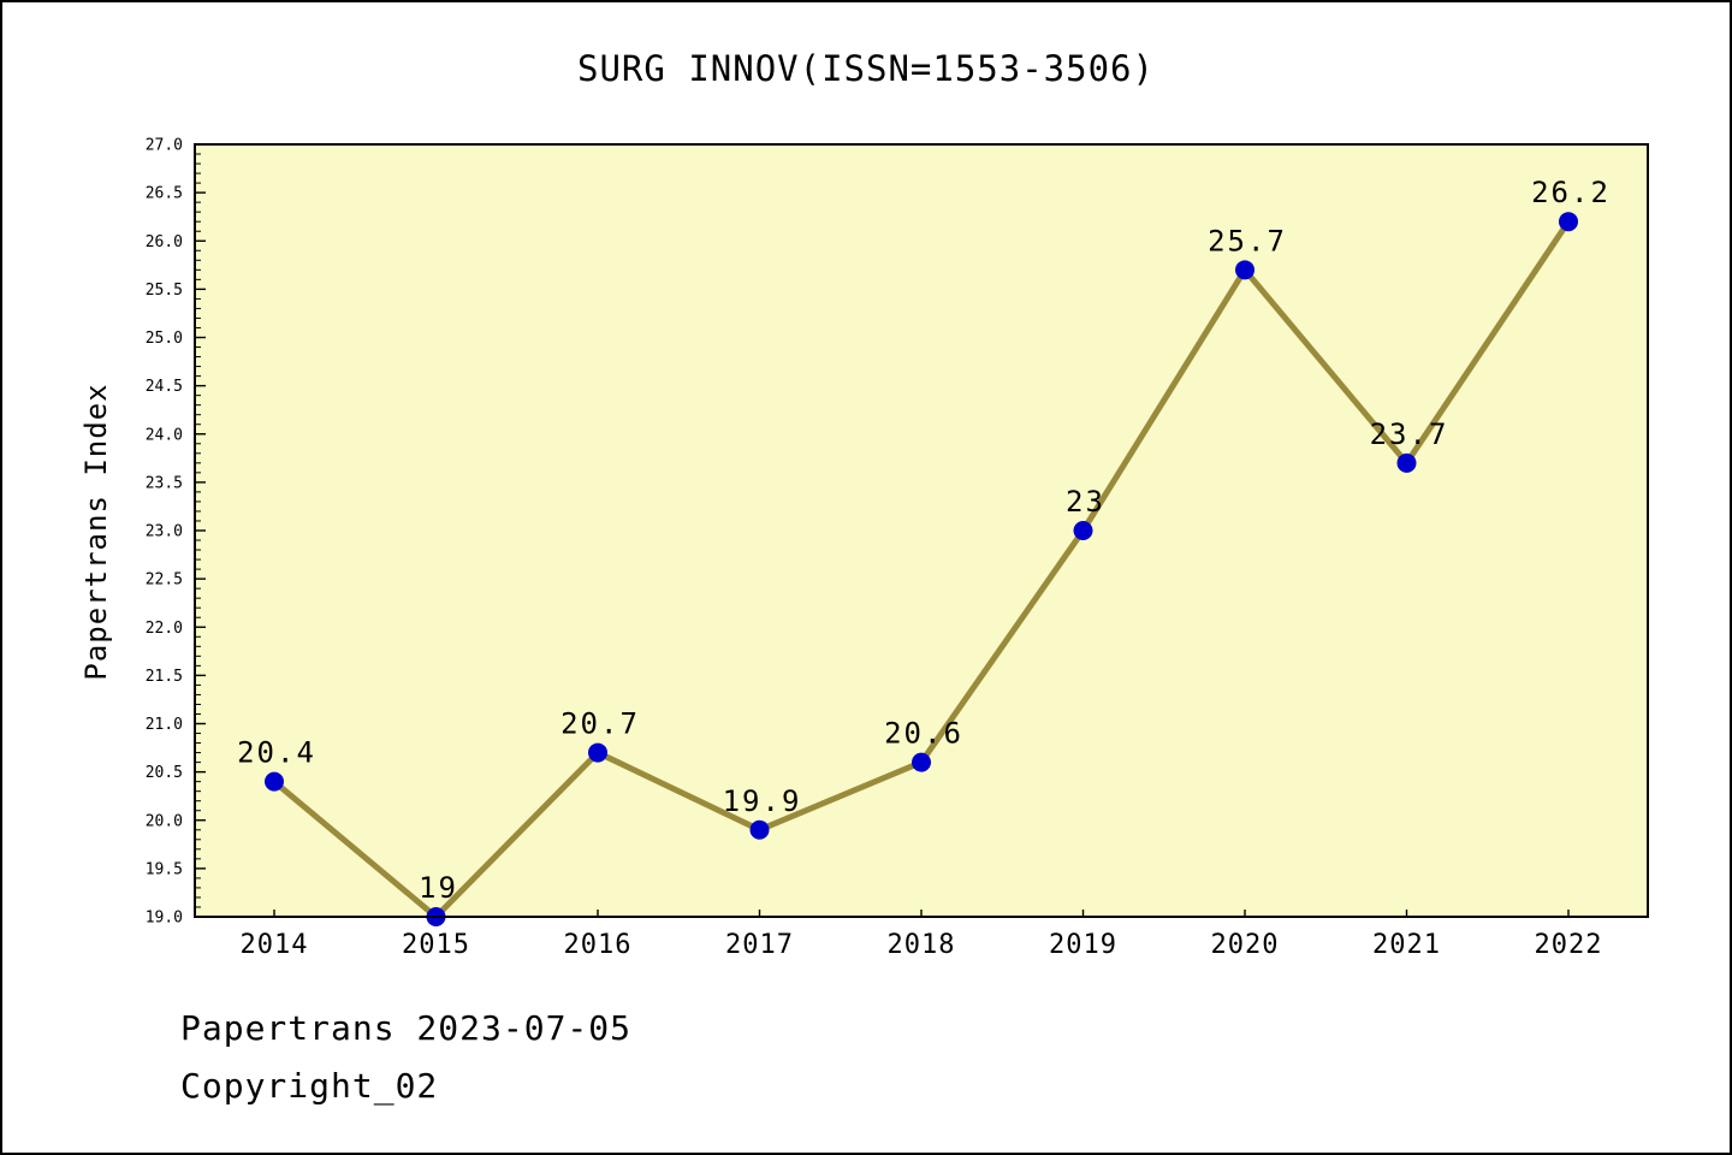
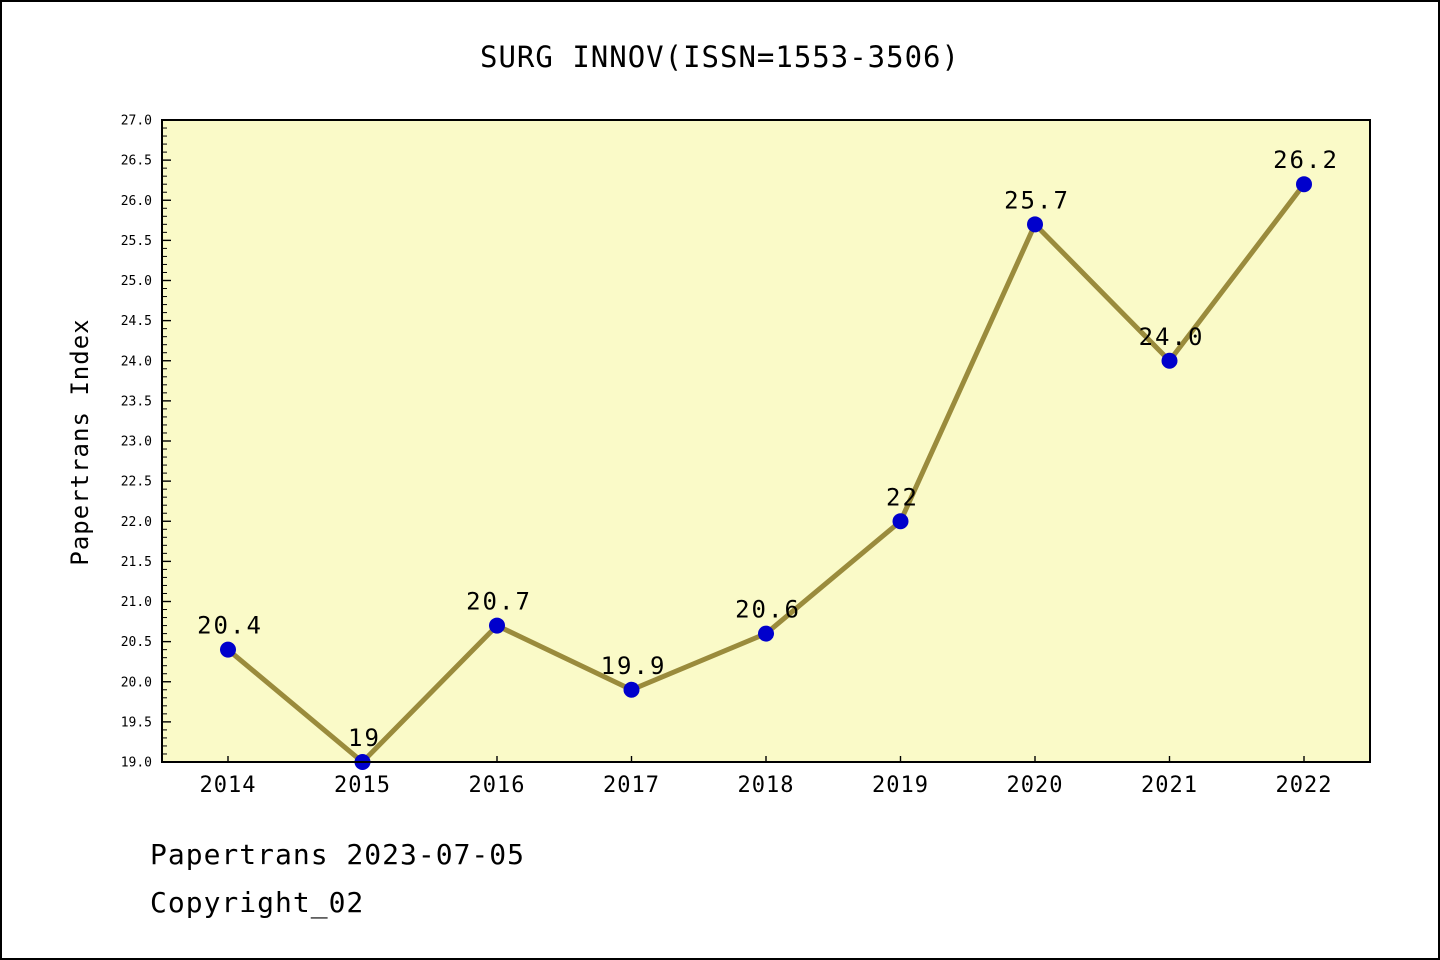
2019: 23 -> 22
2021: 23.7 -> 24.0
